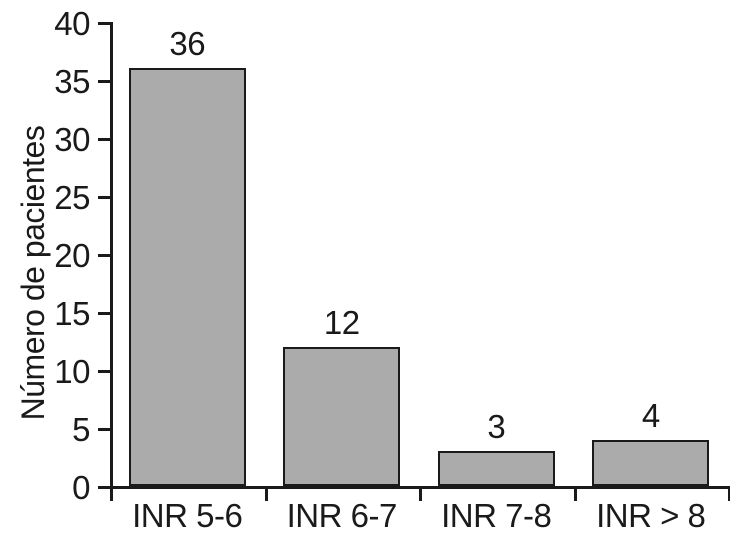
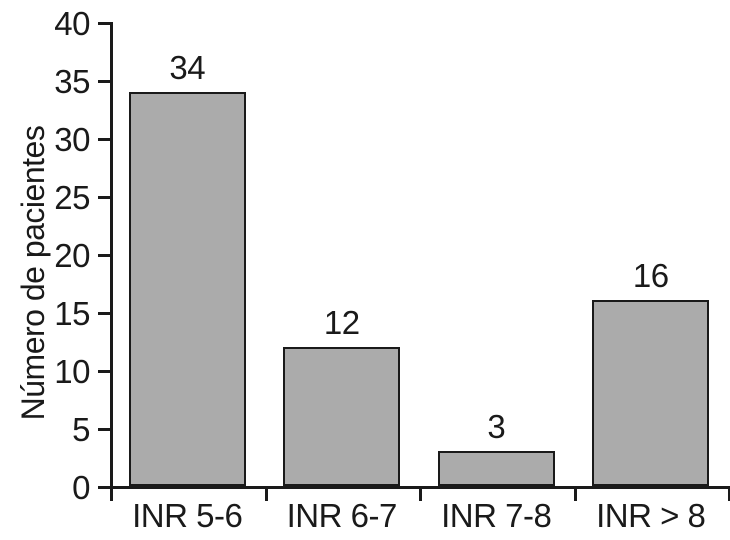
INR 5-6: 36 -> 34
INR > 8: 4 -> 16
